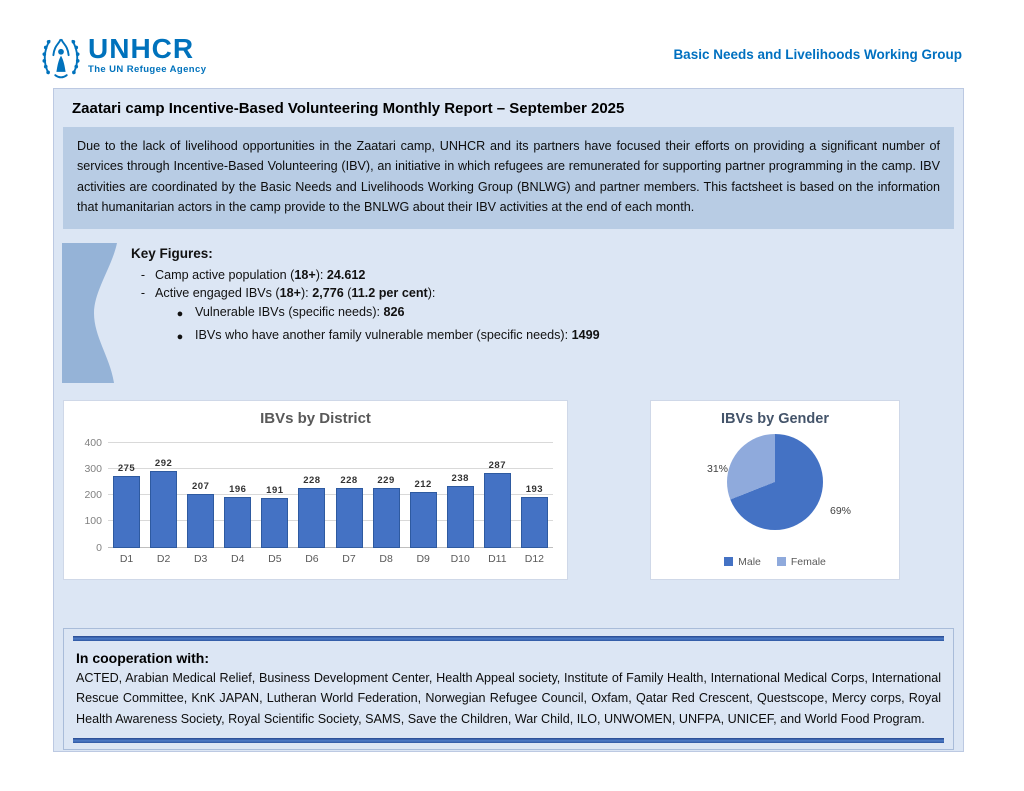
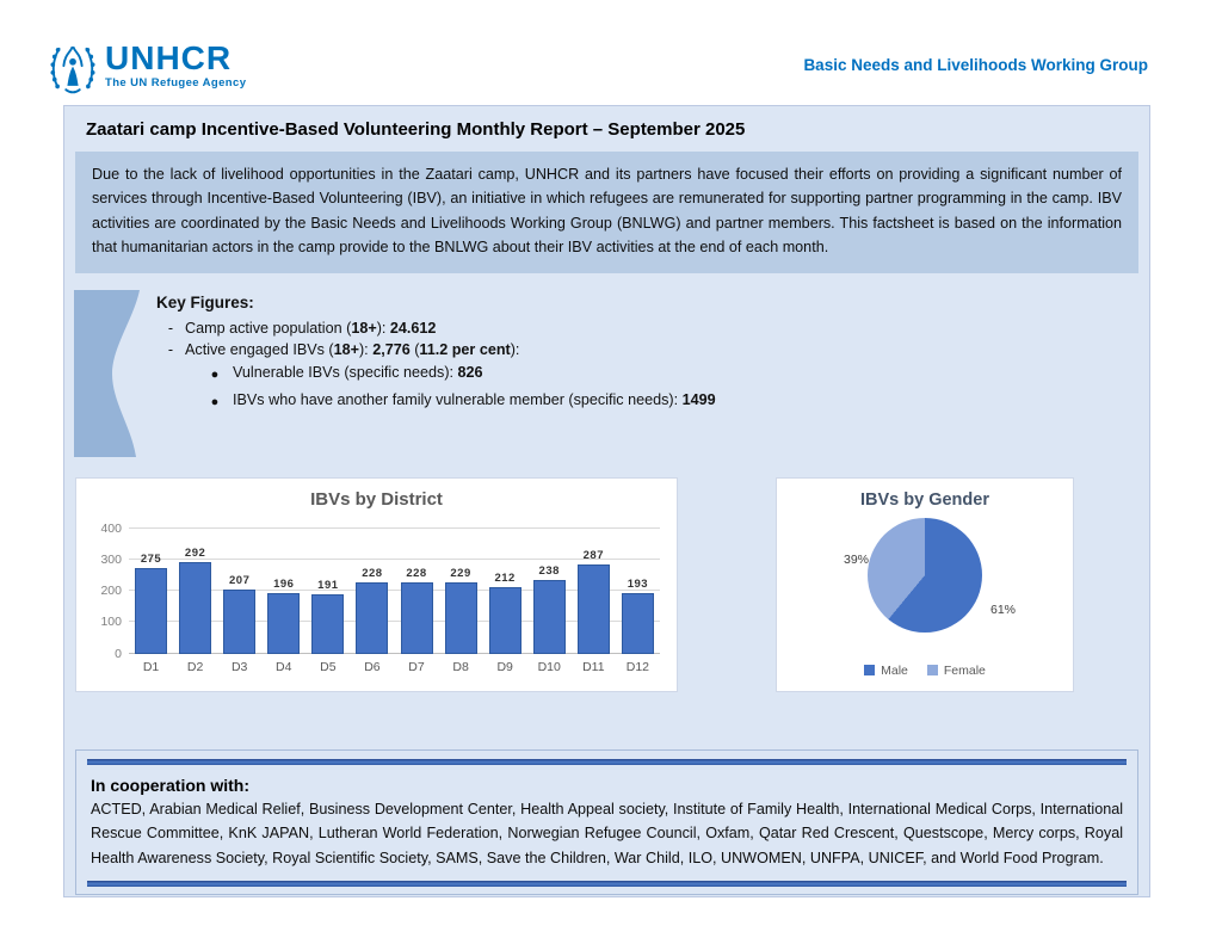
IBVs by Gender/Male: 69% -> 61%
IBVs by Gender/Female: 31% -> 39%
